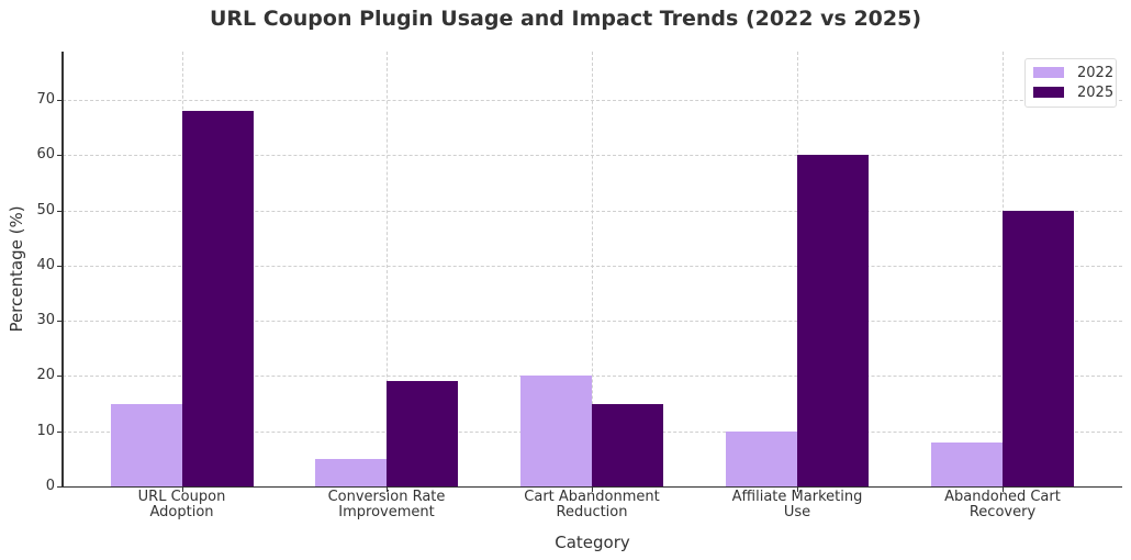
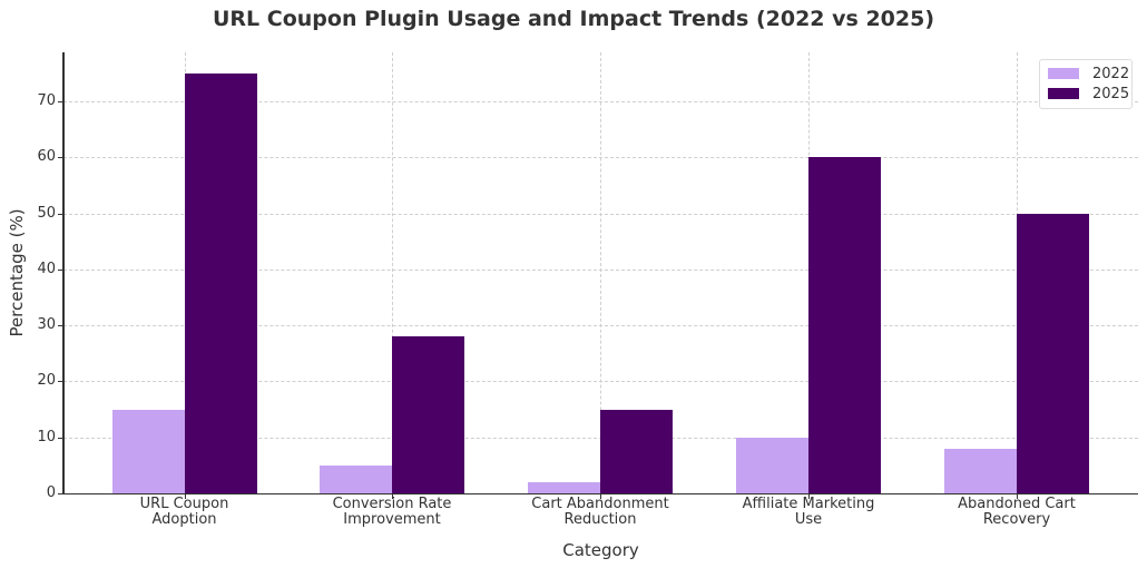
2025/URL Coupon Adoption: 68 -> 75
2025/Conversion Rate Improvement: 19 -> 28
2022/Cart Abandonment Reduction: 20 -> 2
